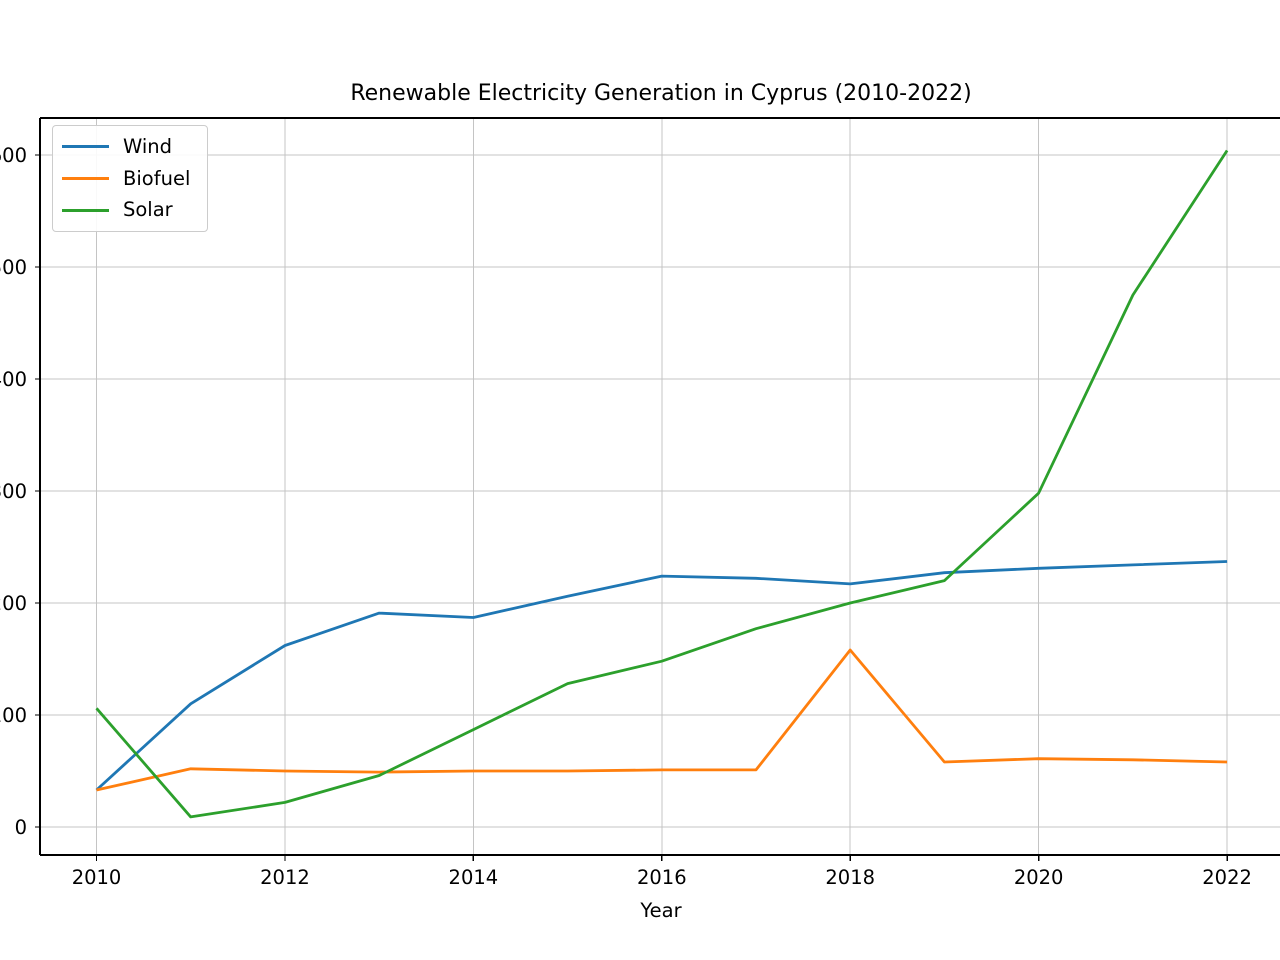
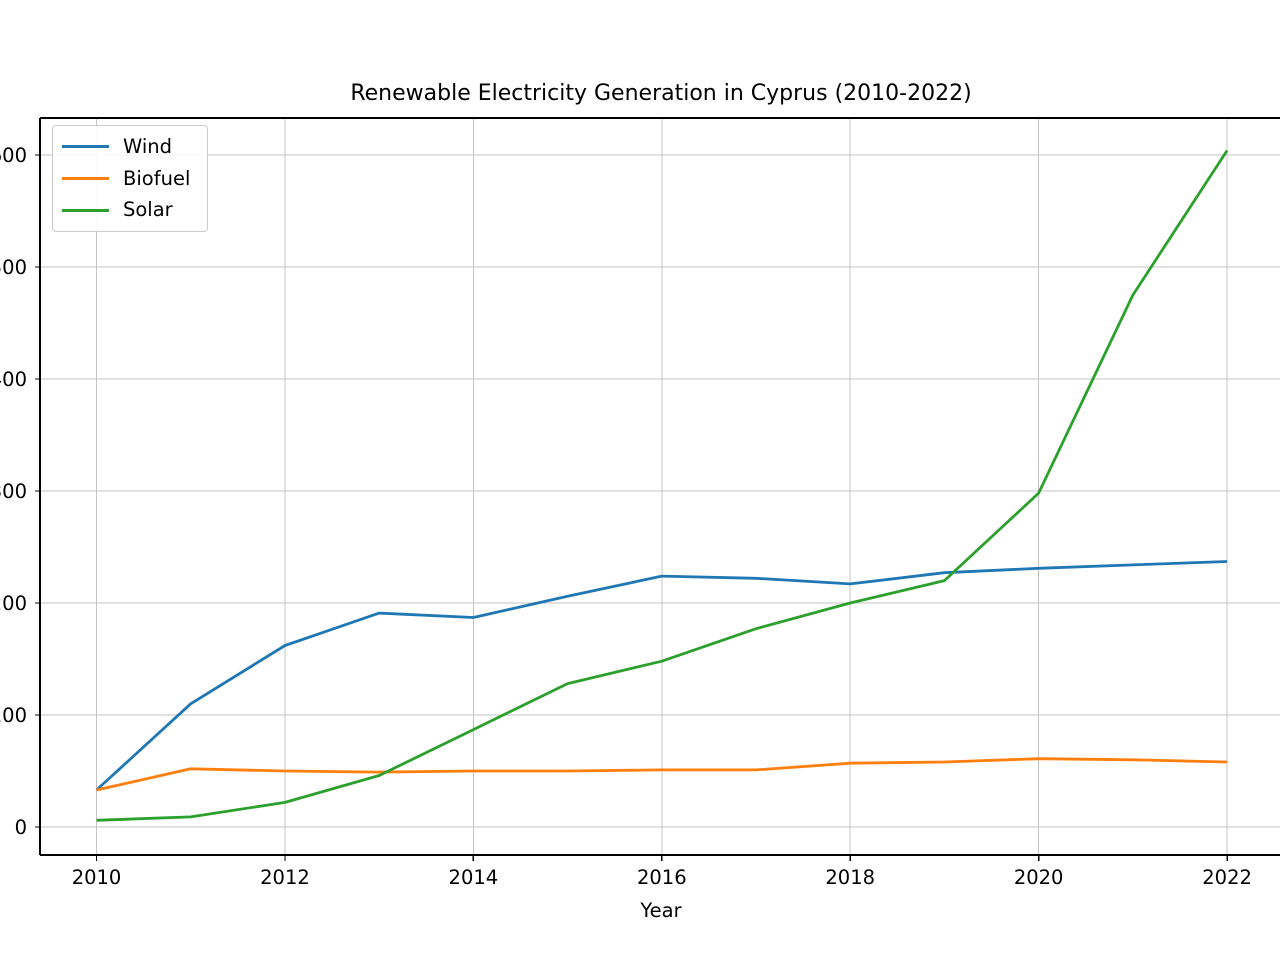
Solar/2010: 106 -> 6
Biofuel/2018: 158 -> 57
